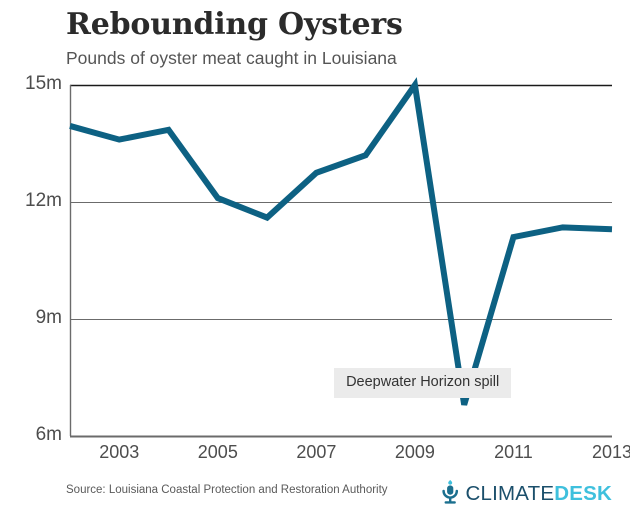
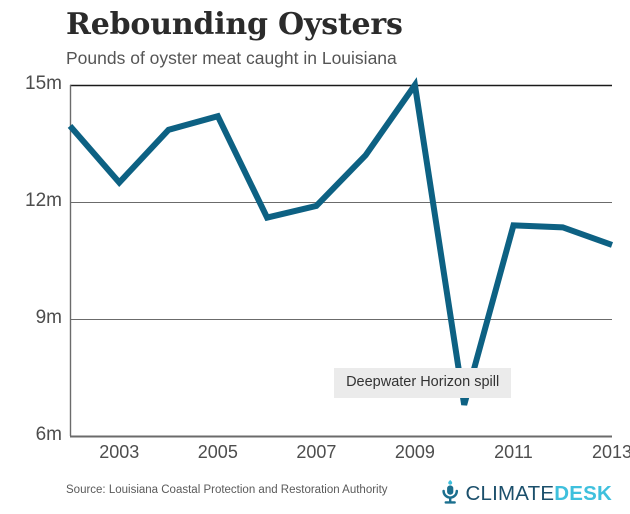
2003: 13.6m -> 12.5m
2005: 12.1m -> 14.2m
2007: 12.8m -> 11.9m
2011: 11.1m -> 11.4m
2013: 11.3m -> 10.9m
